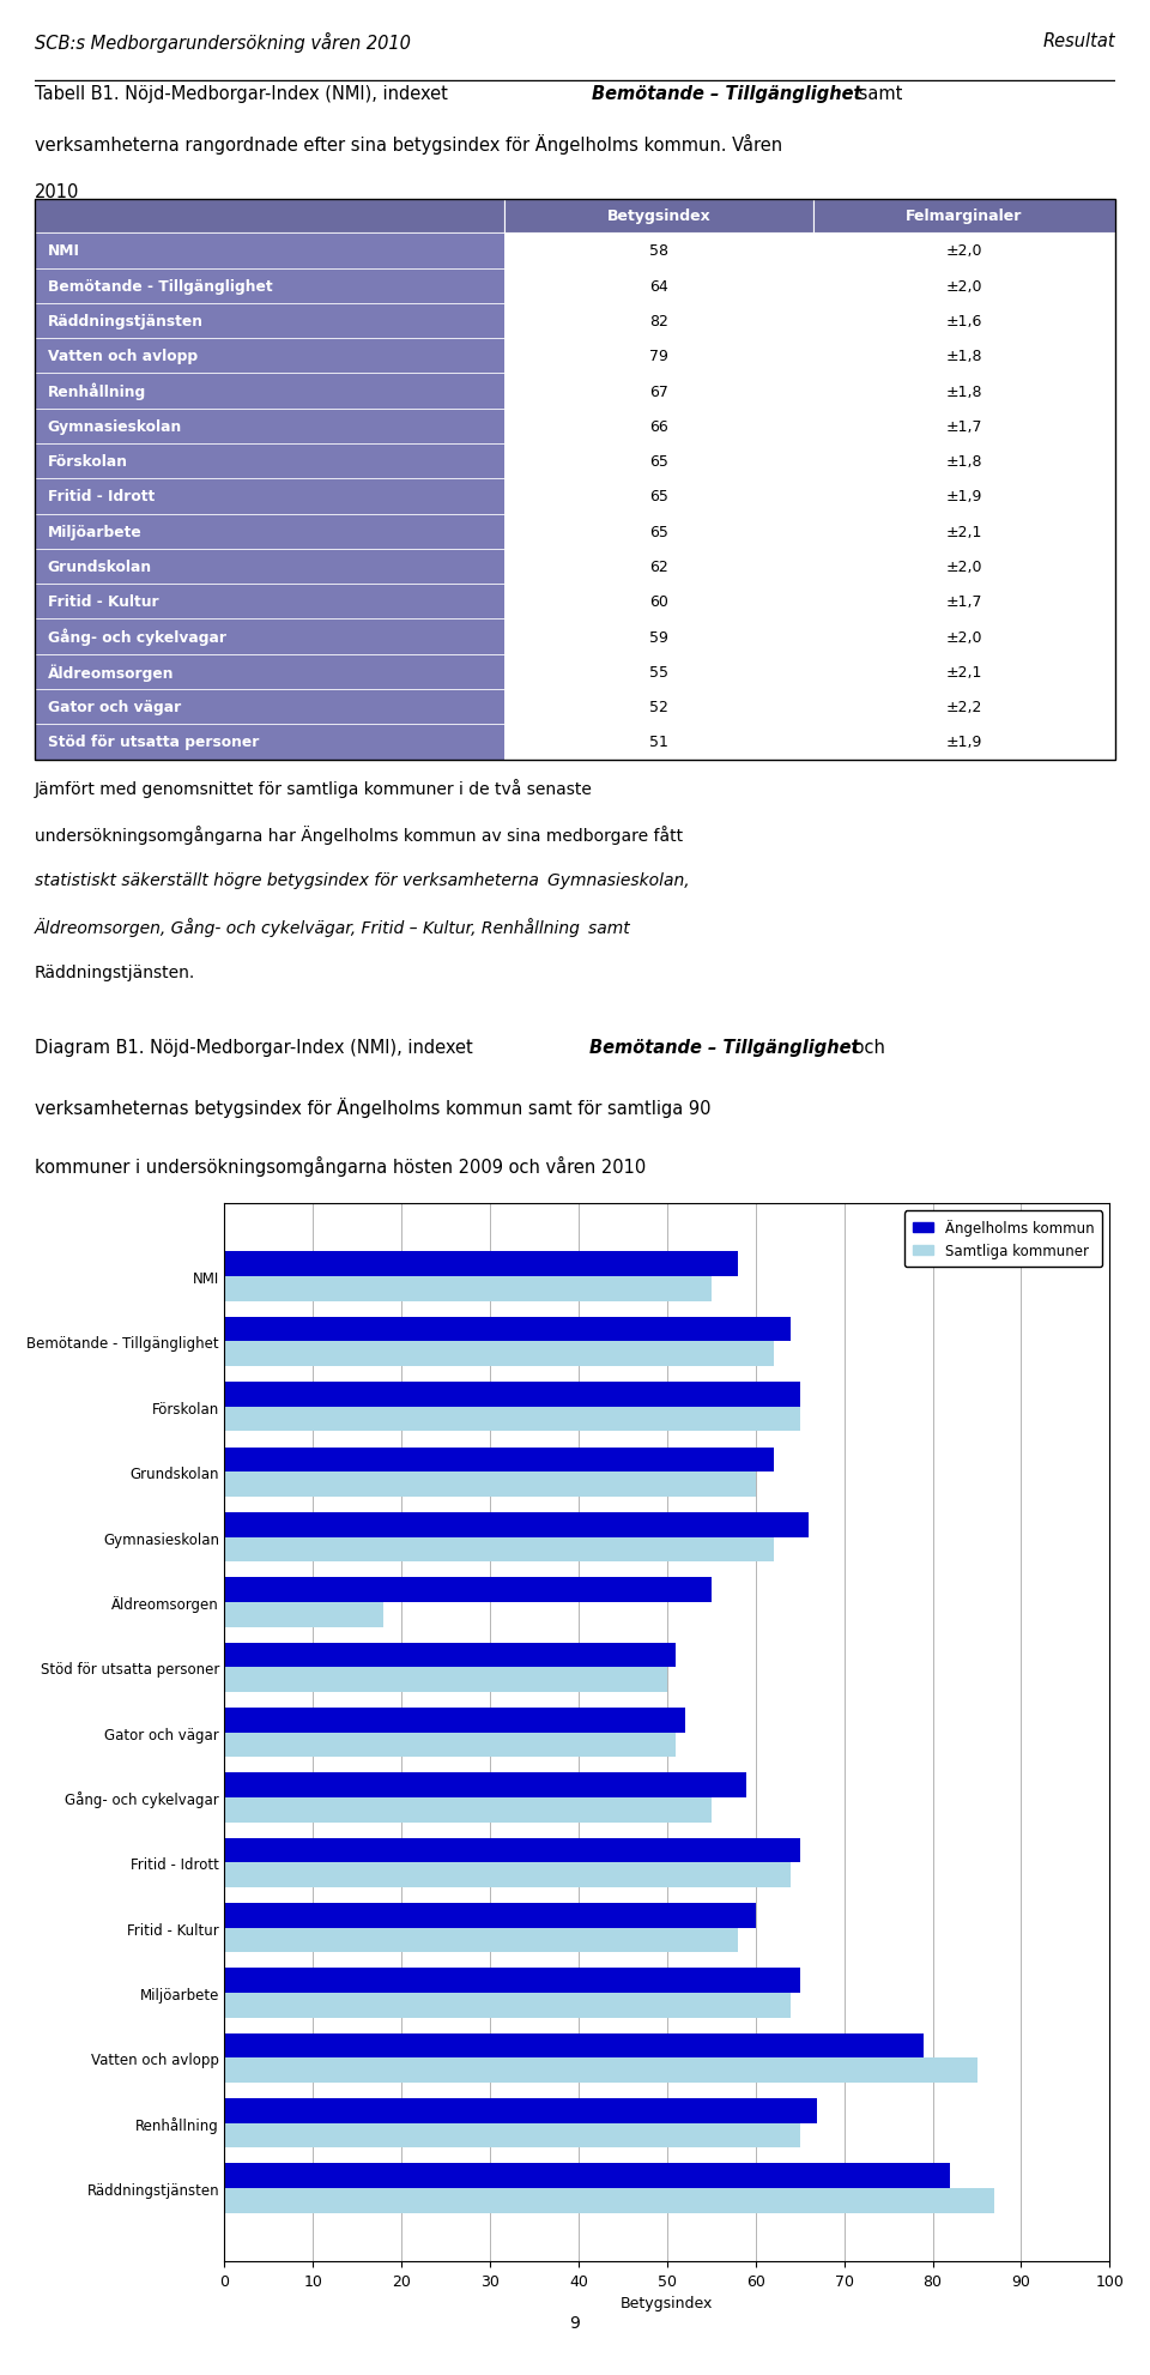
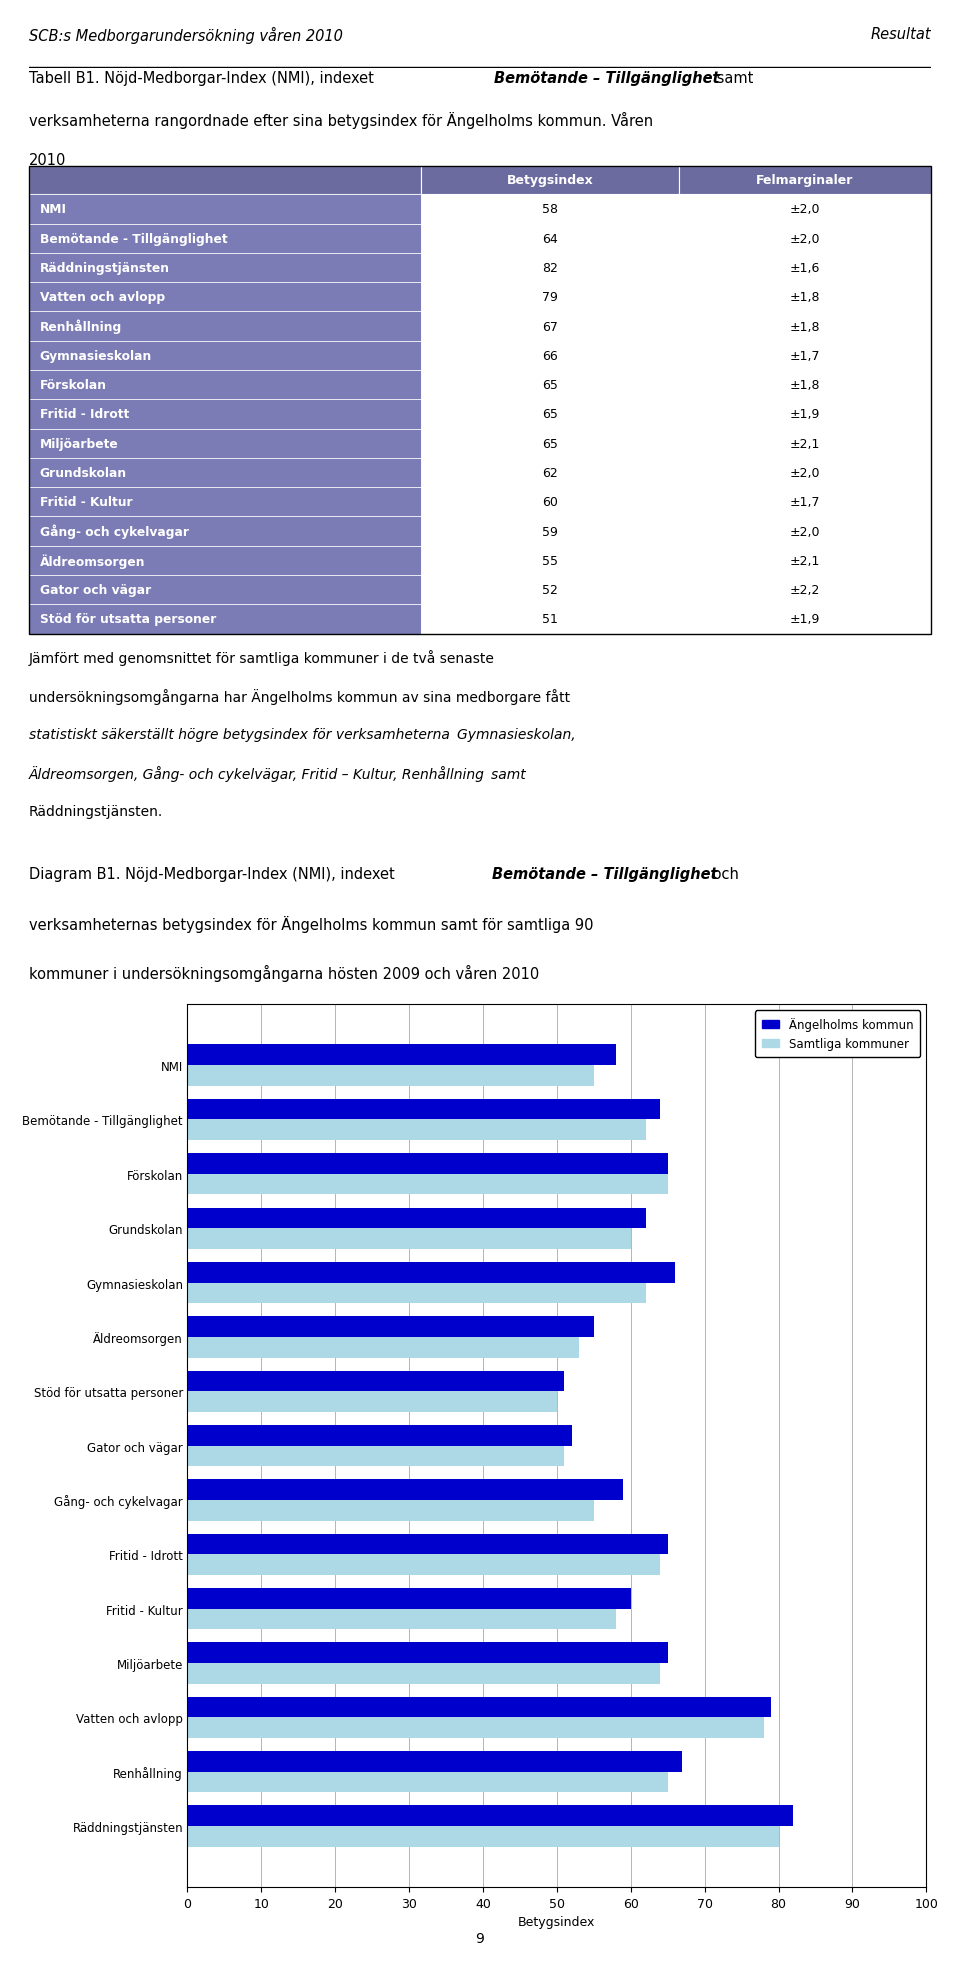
Samtliga kommuner/Äldreomsorgen: 18 -> 53
Samtliga kommuner/Vatten och avlopp: 85 -> 78
Samtliga kommuner/Räddningstjänsten: 87 -> 80
